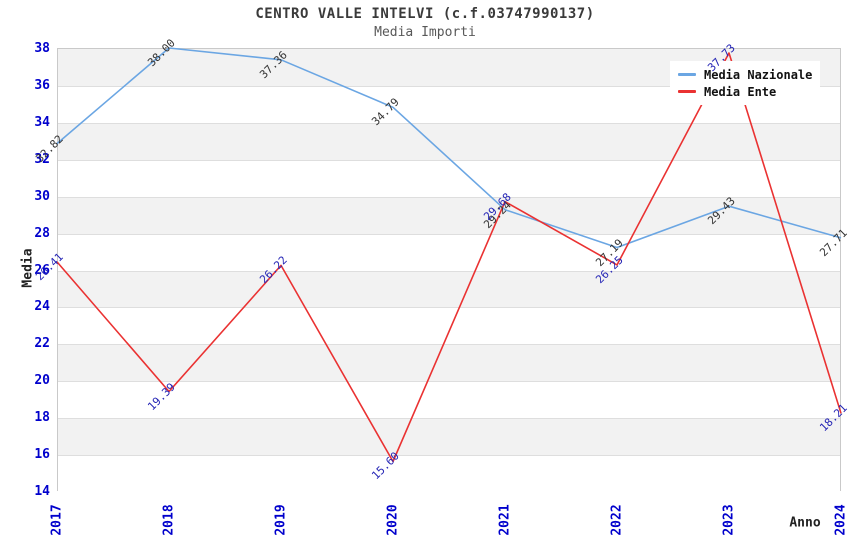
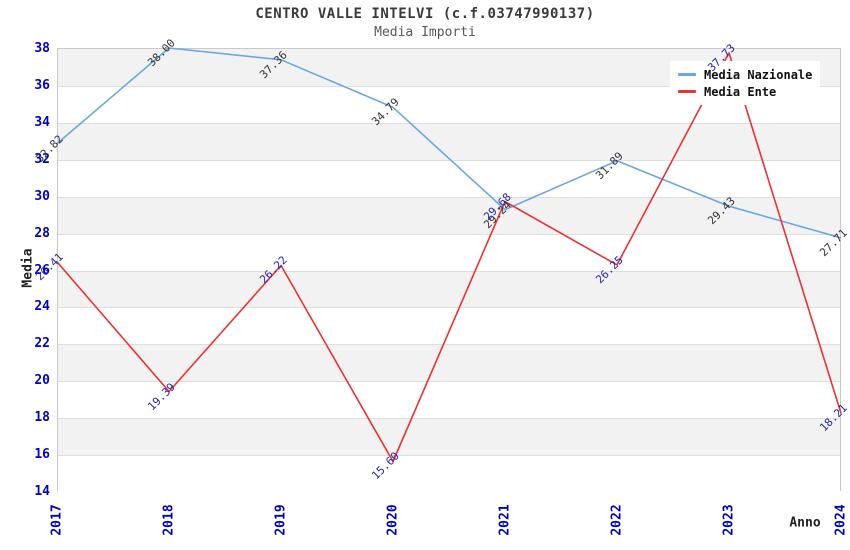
Media Nazionale/2022: 27.19 -> 31.89
